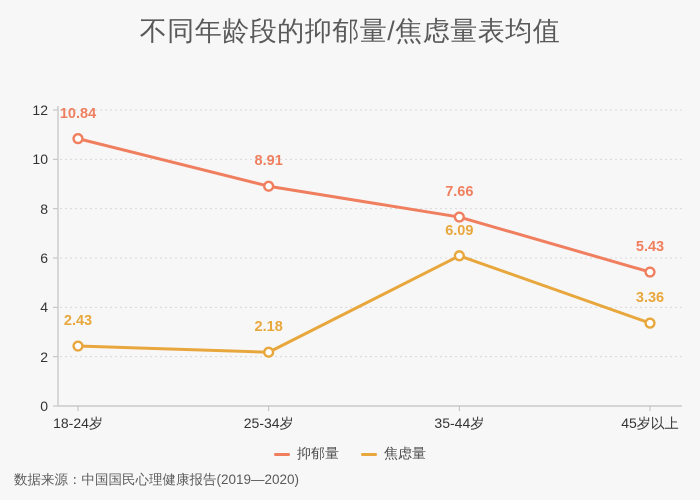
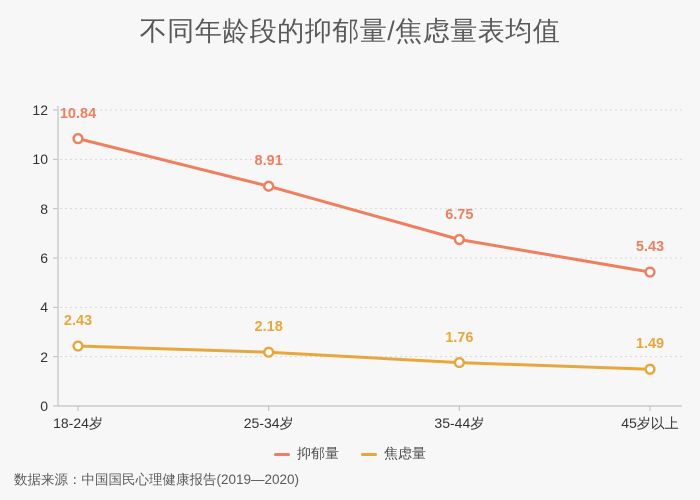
抑郁量/35-44岁: 7.66 -> 6.75
焦虑量/35-44岁: 6.09 -> 1.76
焦虑量/45岁以上: 3.36 -> 1.49
